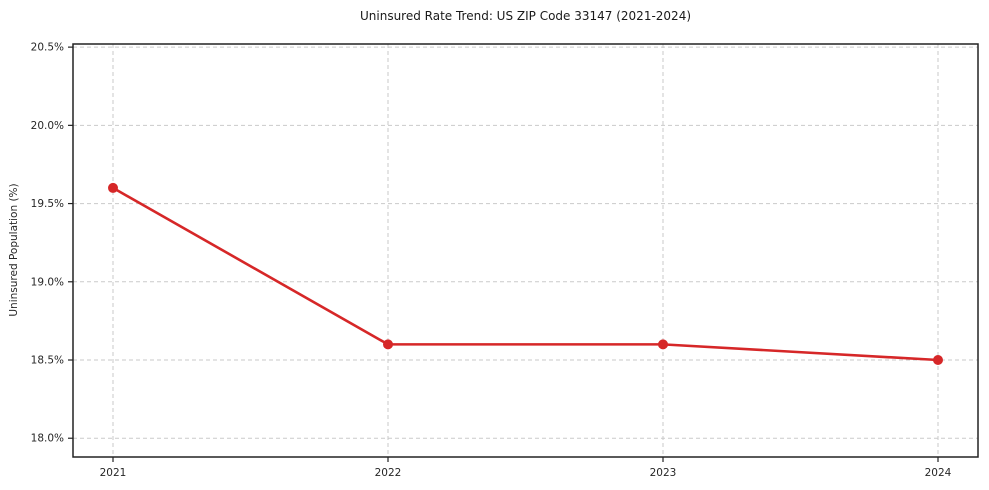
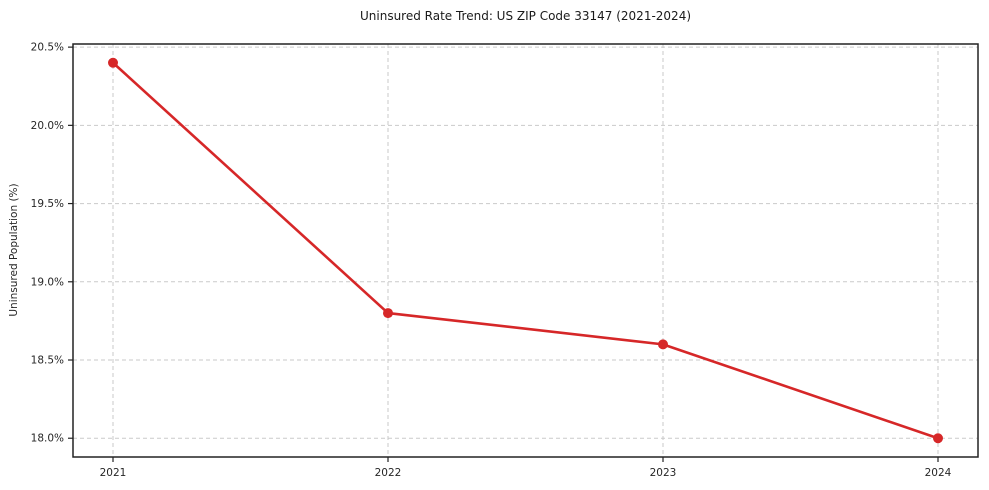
2021: 19.6% -> 20.4%
2022: 18.6% -> 18.8%
2024: 18.5% -> 18.0%
